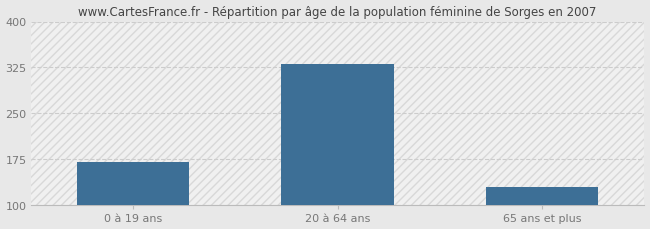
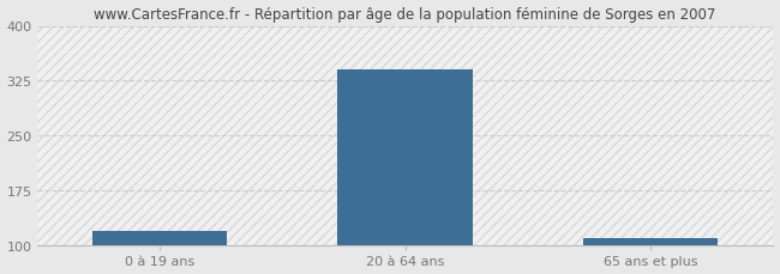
0 à 19 ans: 170 -> 120
20 à 64 ans: 330 -> 340
65 ans et plus: 130 -> 110
